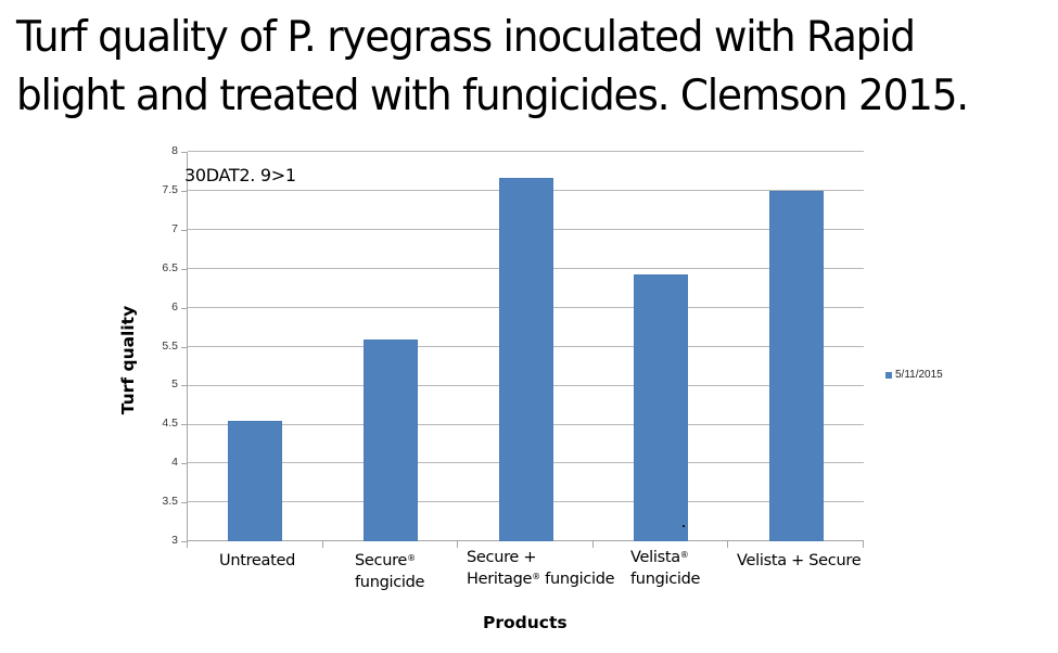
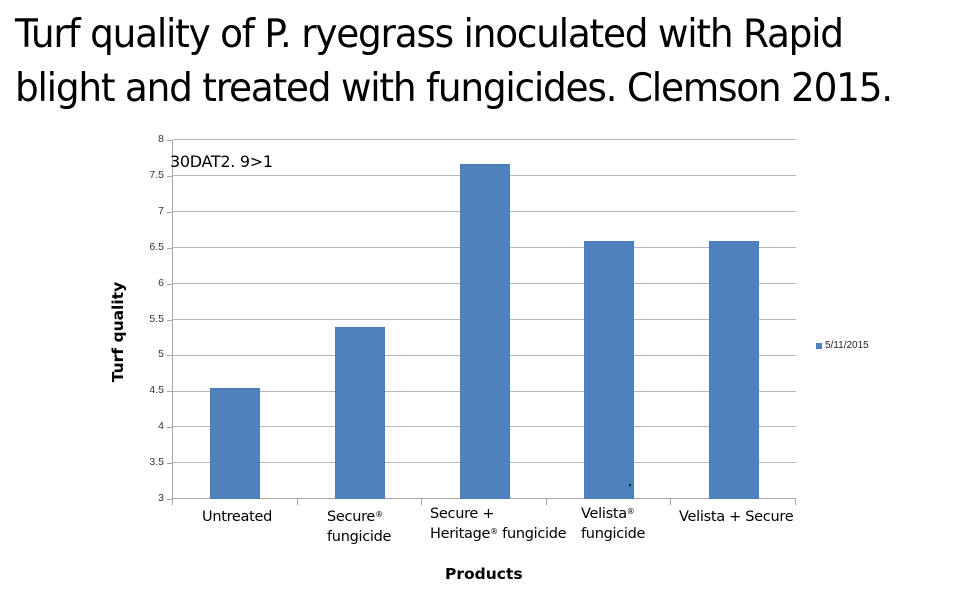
Secure® fungicide: 5.6 -> 5.4
Velista® fungicide: 6.4 -> 6.6
Velista + Secure: 7.5 -> 6.6
